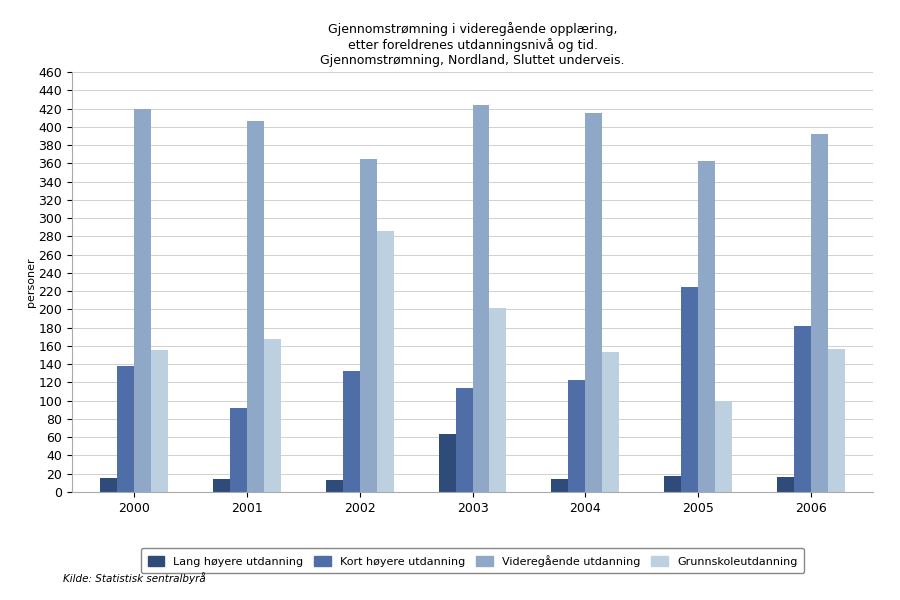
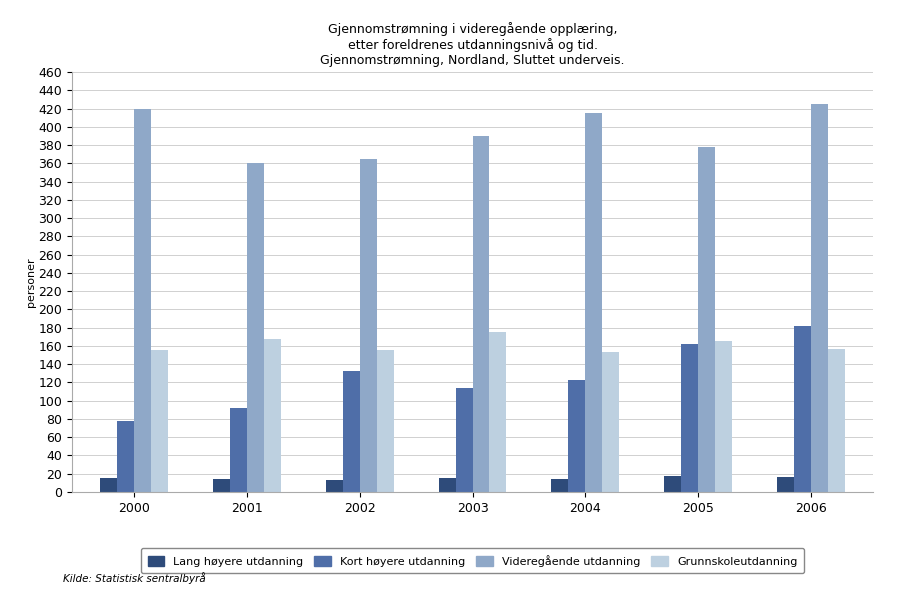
Kort høyere utdanning/2000: 138 -> 78
Videregående utdanning/2001: 406 -> 360
Grunnskoleutdanning/2002: 286 -> 155
Lang høyere utdanning/2003: 64 -> 15
Videregående utdanning/2003: 424 -> 390
Grunnskoleutdanning/2003: 202 -> 175
Kort høyere utdanning/2005: 224 -> 162
Videregående utdanning/2005: 362 -> 378
Grunnskoleutdanning/2005: 100 -> 165
Videregående utdanning/2006: 392 -> 425
